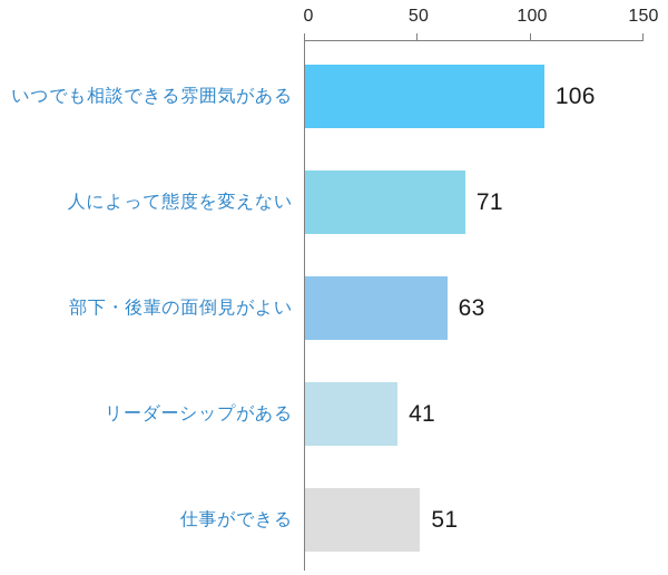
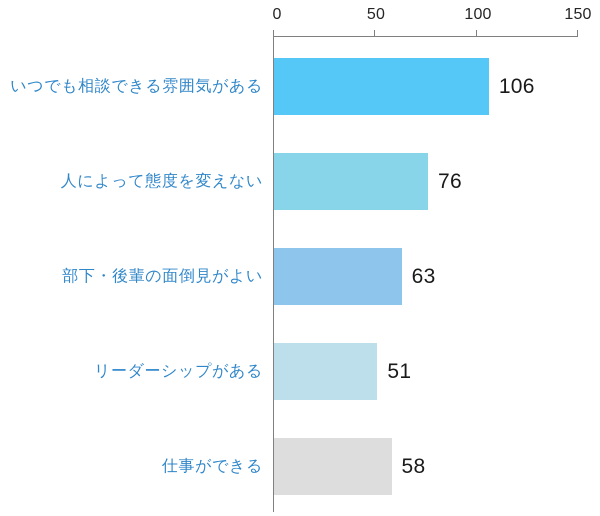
人によって態度を変えない: 71 -> 76
リーダーシップがある: 41 -> 51
仕事ができる: 51 -> 58
